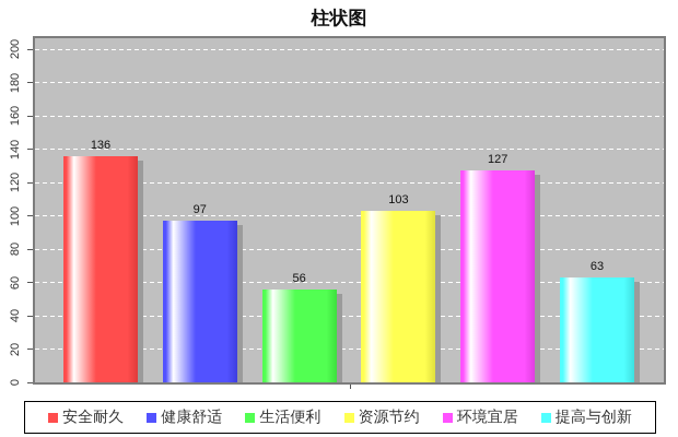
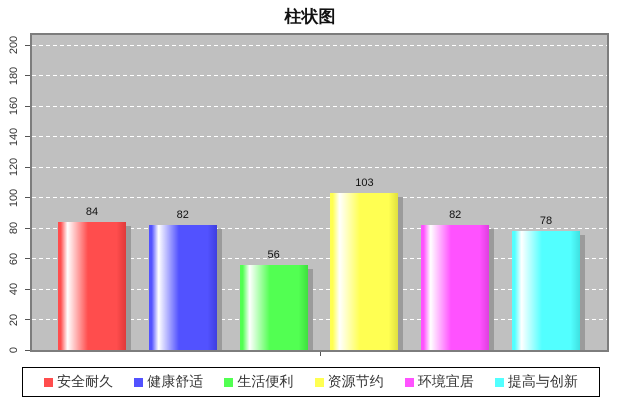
安全耐久: 136 -> 84
健康舒适: 97 -> 82
环境宜居: 127 -> 82
提高与创新: 63 -> 78
